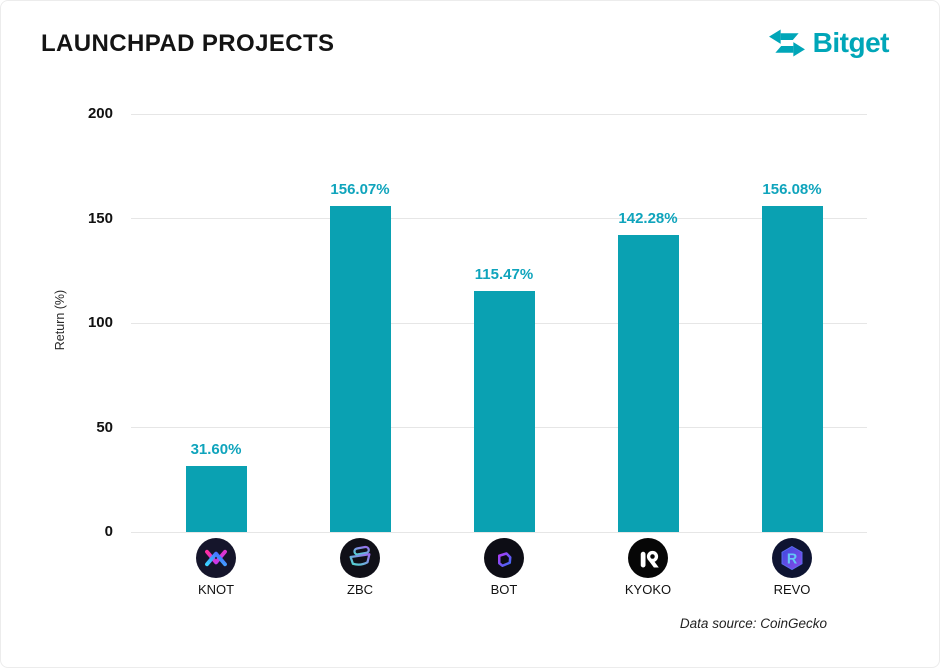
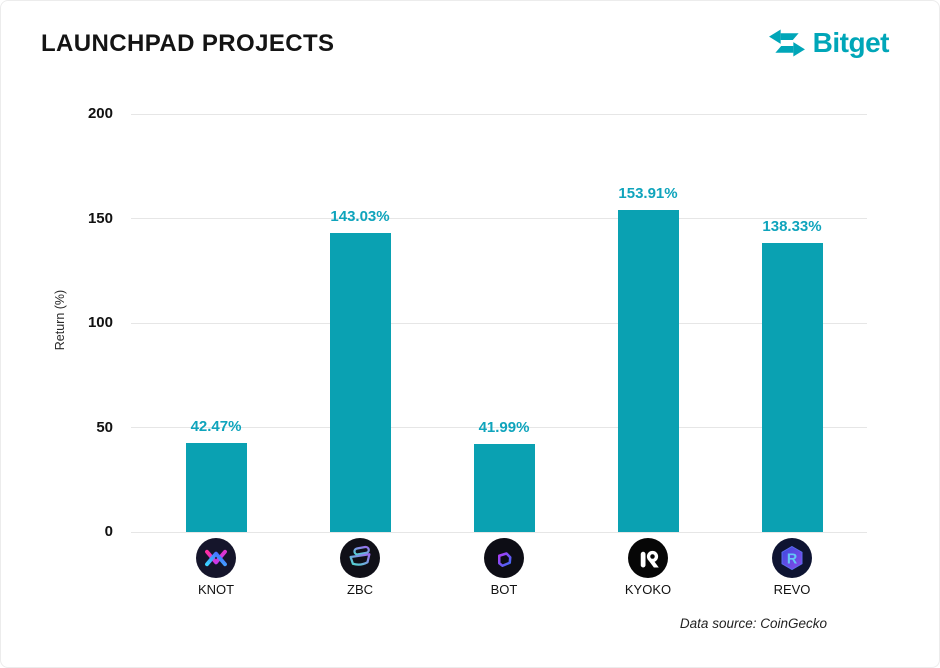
KNOT: 31.60% -> 42.47%
ZBC: 156.07% -> 143.03%
BOT: 115.47% -> 41.99%
KYOKO: 142.28% -> 153.91%
REVO: 156.08% -> 138.33%
